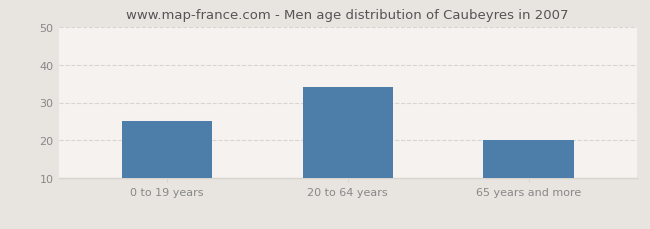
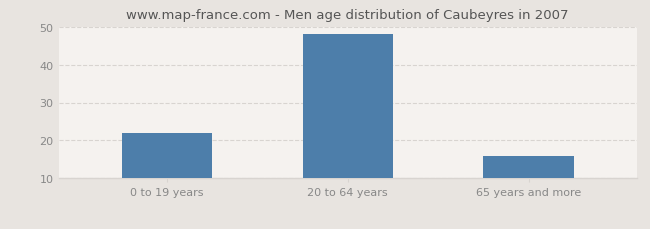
0 to 19 years: 25 -> 22
20 to 64 years: 34 -> 48
65 years and more: 20 -> 16
